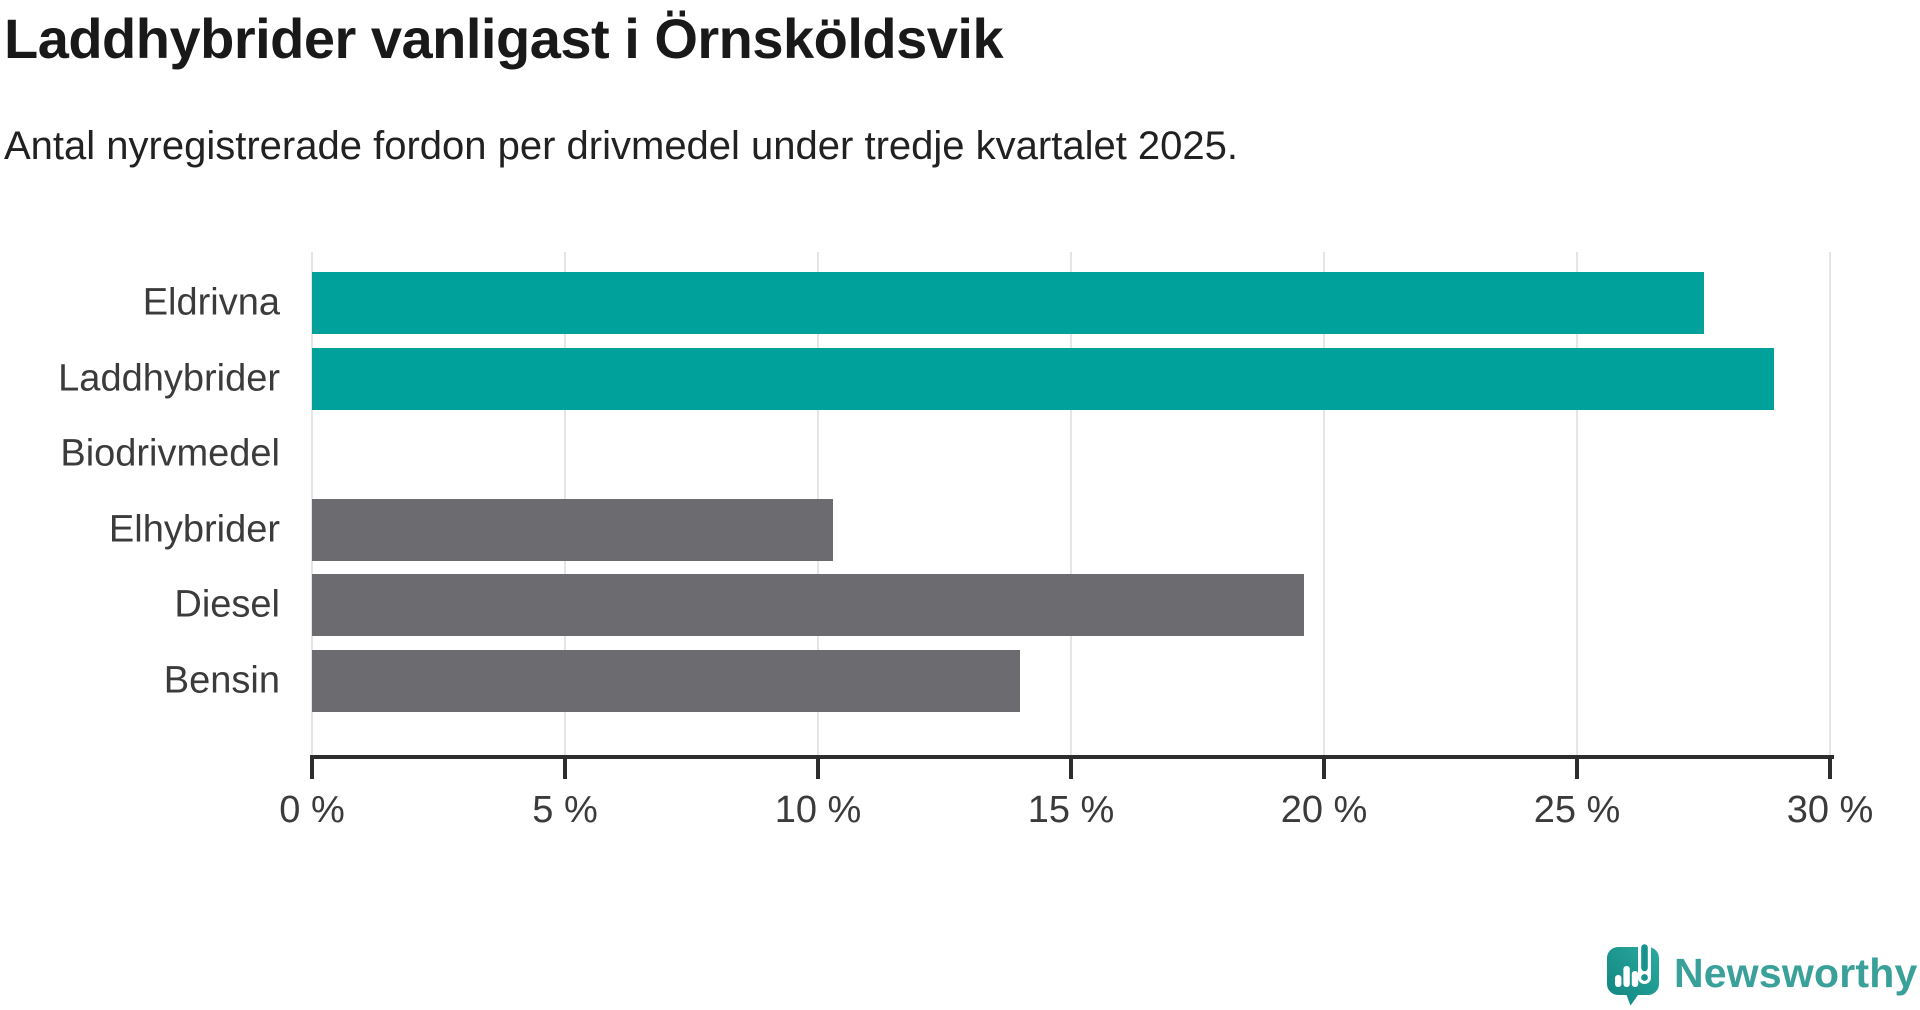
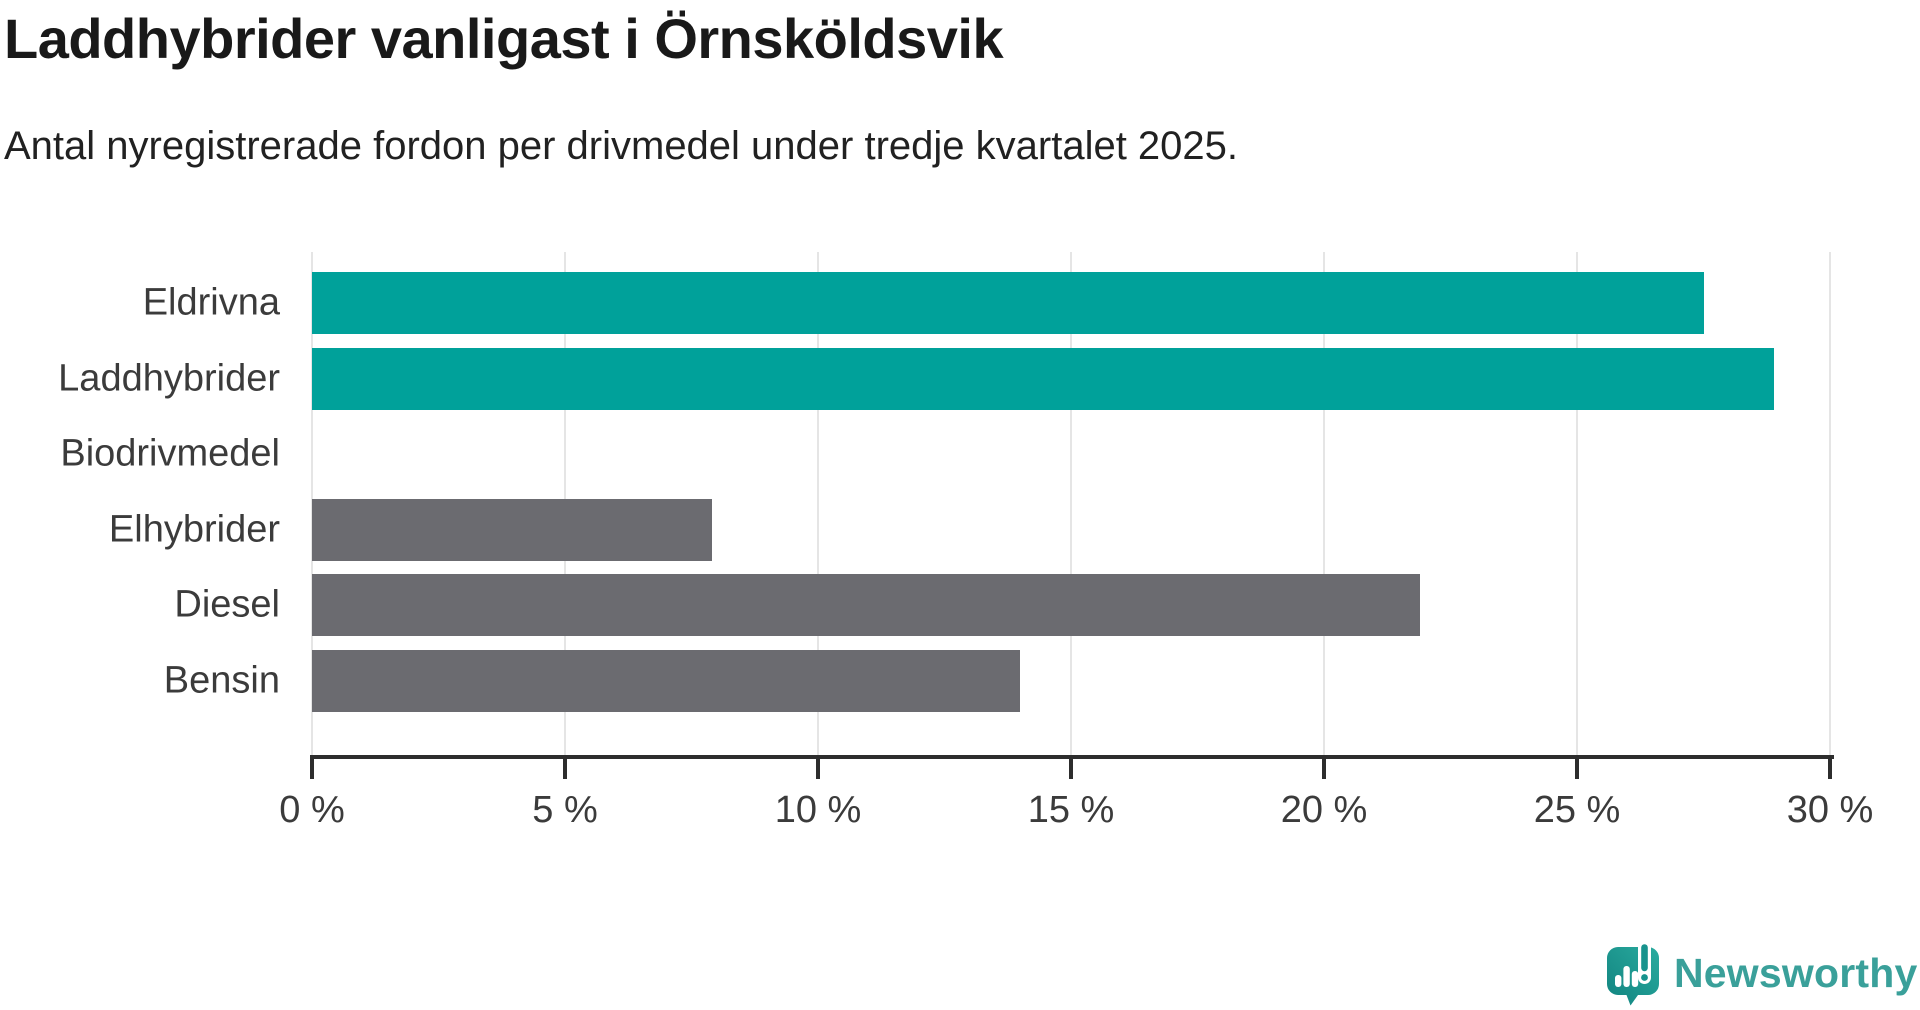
Elhybrider: 10.3% -> 7.9%
Diesel: 19.6% -> 21.9%
